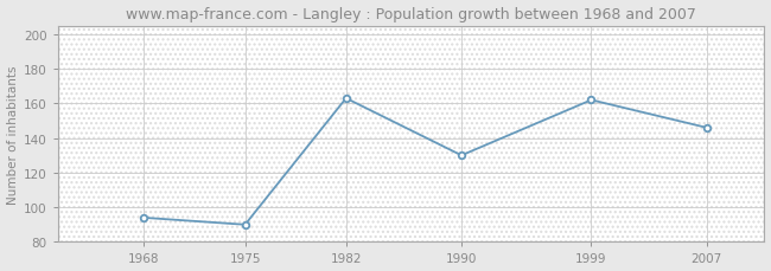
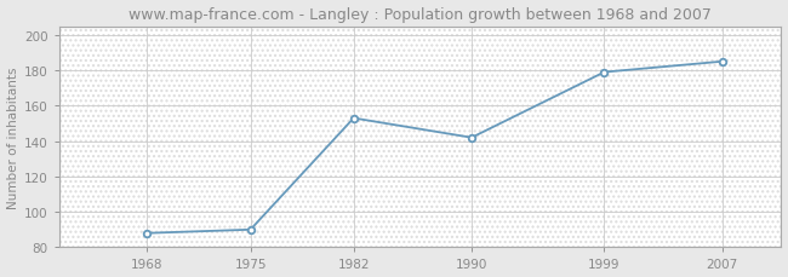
1968: 94 -> 88
1982: 163 -> 153
1990: 130 -> 142
1999: 162 -> 179
2007: 146 -> 185
